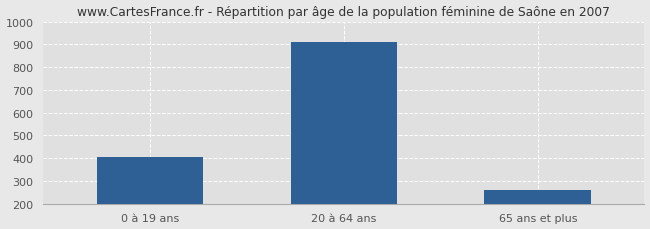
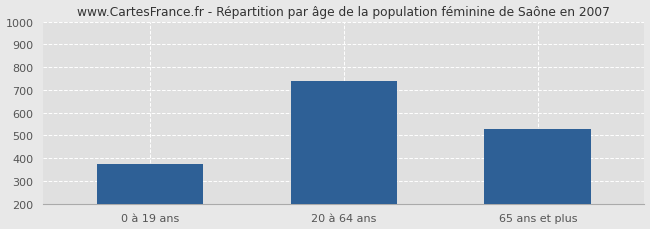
0 à 19 ans: 407 -> 375
20 à 64 ans: 912 -> 740
65 ans et plus: 260 -> 530
